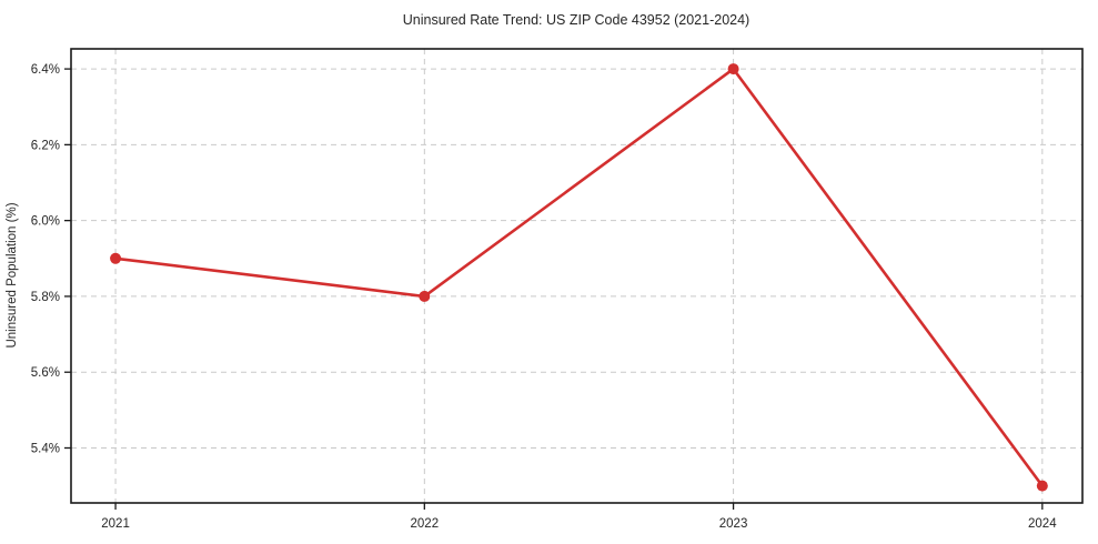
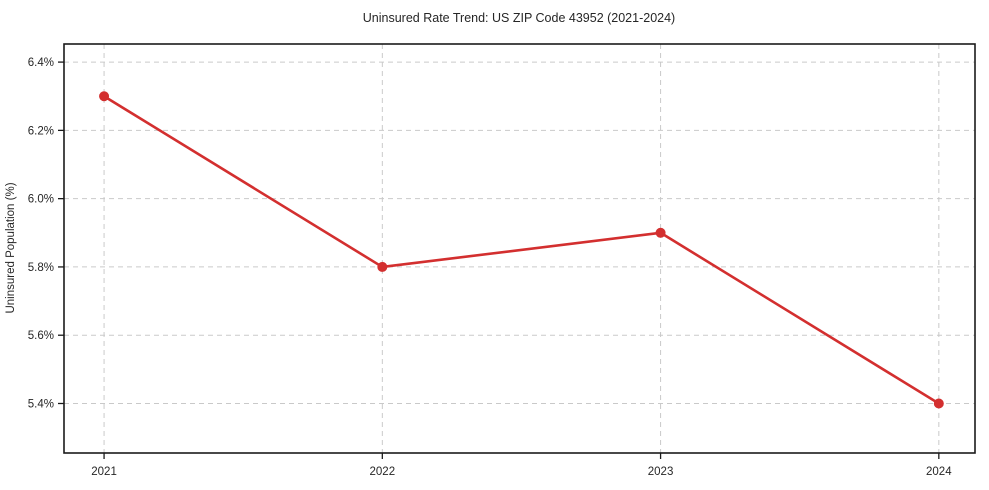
2021: 5.9% -> 6.3%
2023: 6.4% -> 5.9%
2024: 5.3% -> 5.4%
